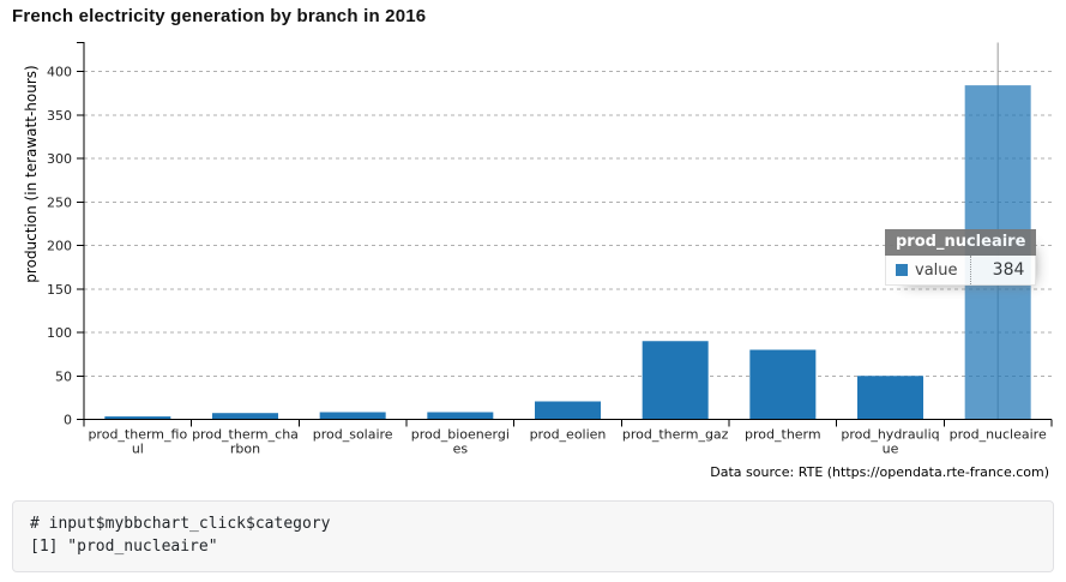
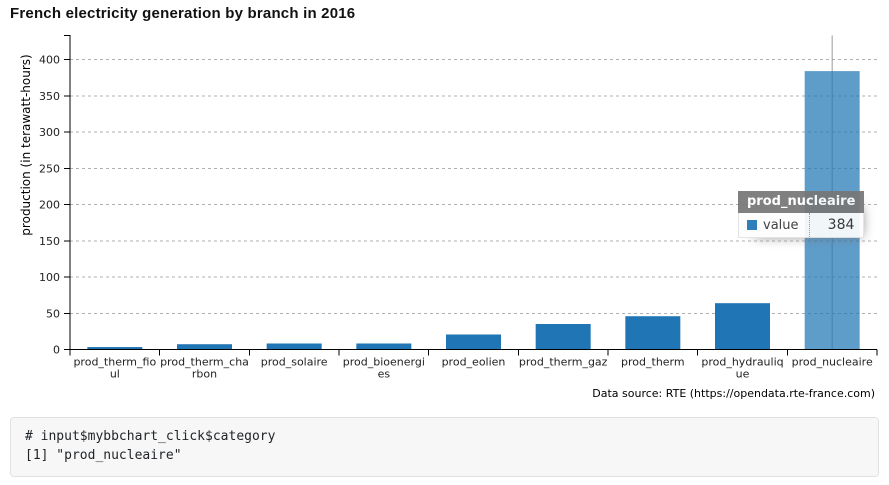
prod_therm_gaz: 90 -> 40
prod_therm: 80 -> 50
prod_hydraulique: 50 -> 60
